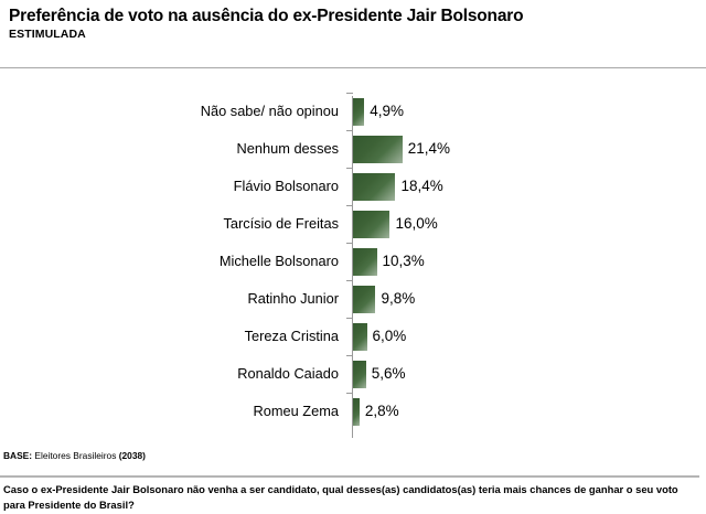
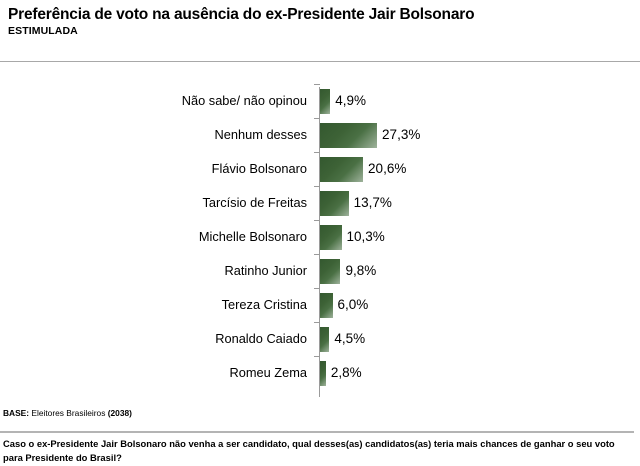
Nenhum desses: 21,4% -> 27,3%
Flávio Bolsonaro: 18,4% -> 20,6%
Tarcísio de Freitas: 16,0% -> 13,7%
Ronaldo Caiado: 5,6% -> 4,5%
